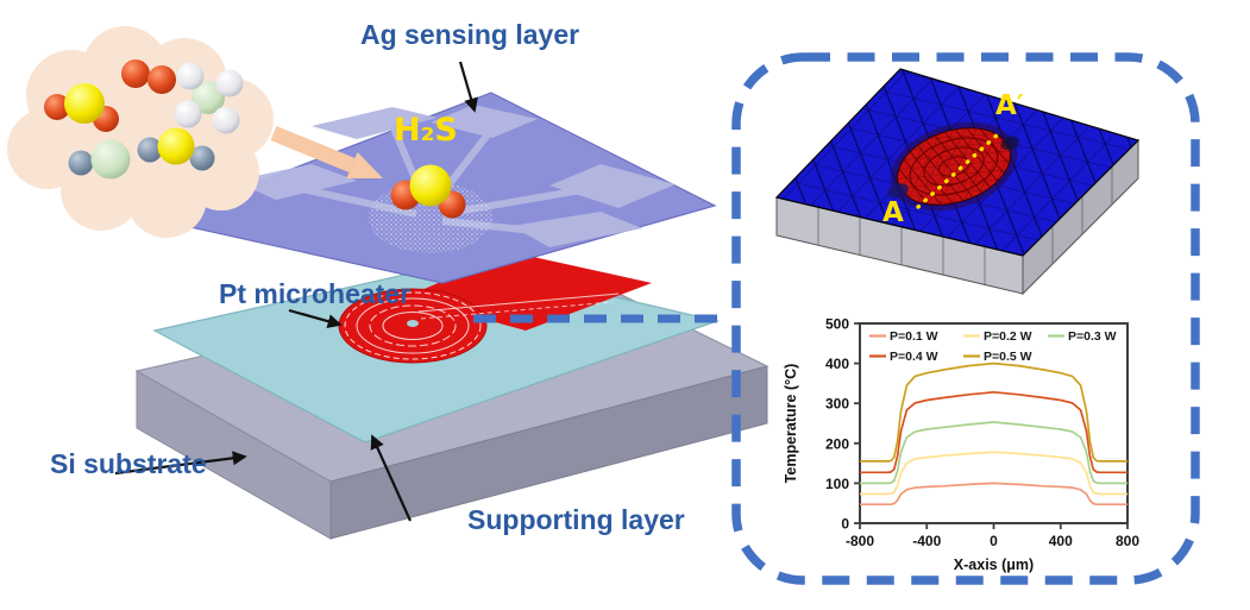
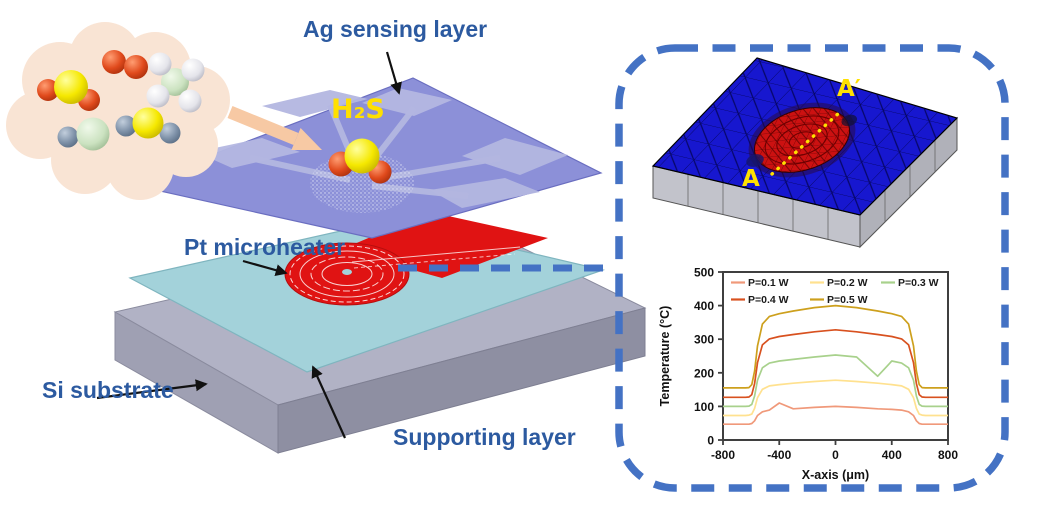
P=0.1 W/-400: 90 -> 110
P=0.3 W/300: 240 -> 190
